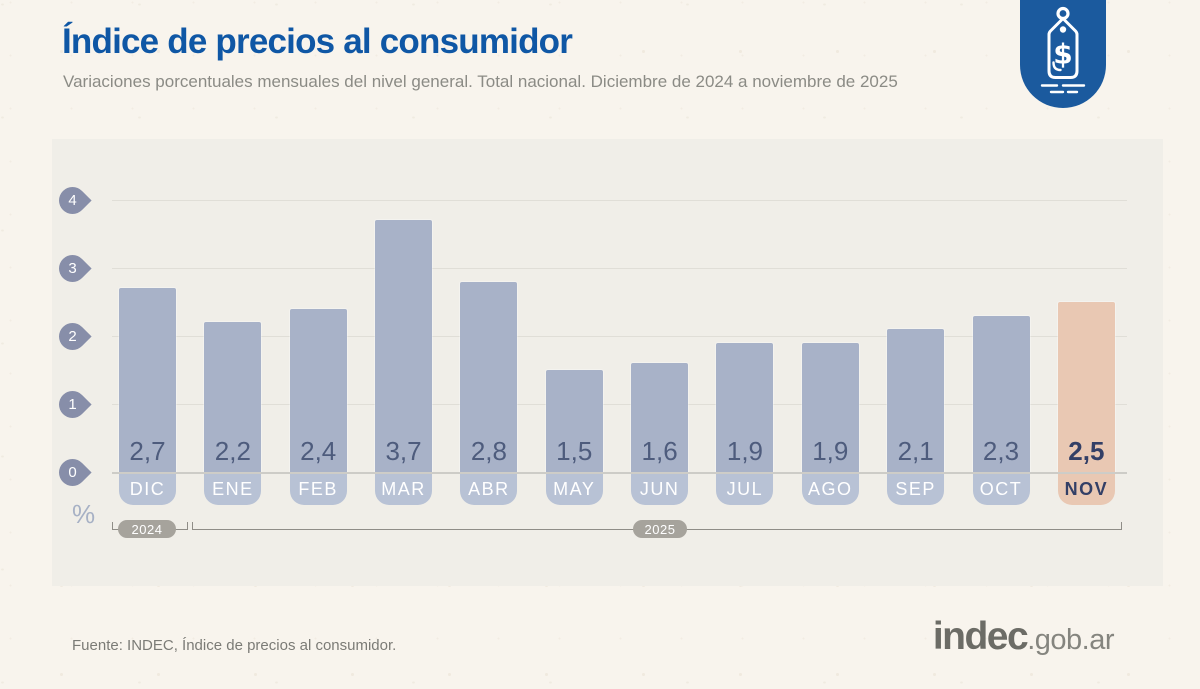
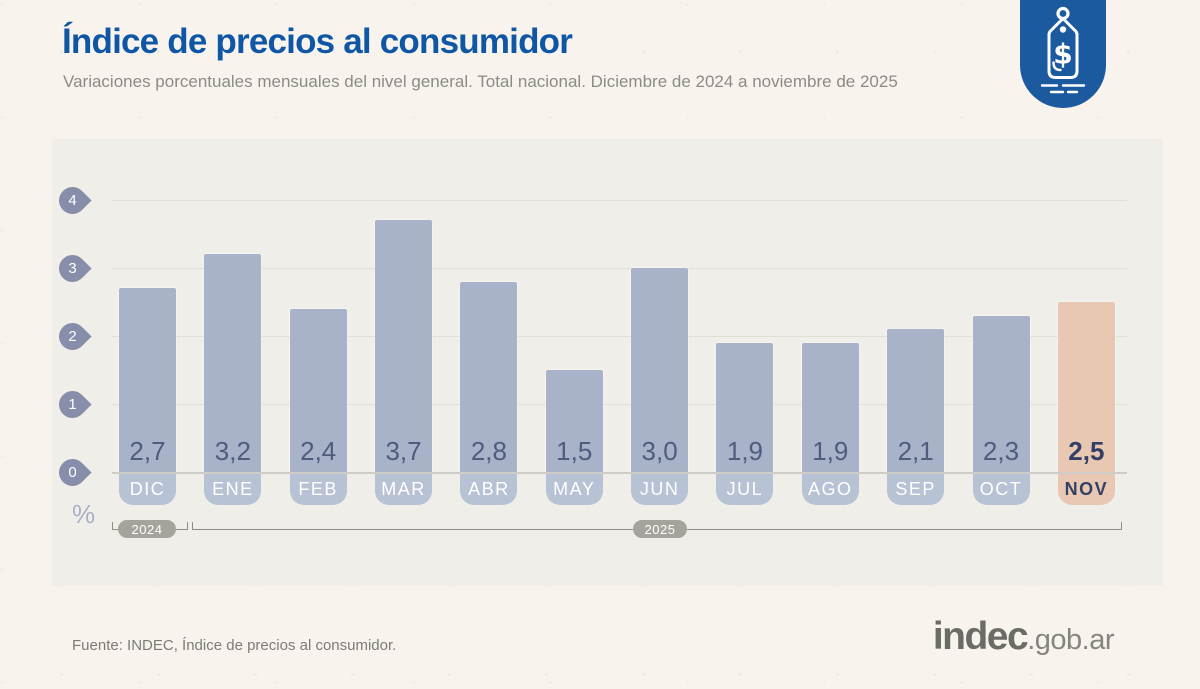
ENE: 2,2 -> 3,2
JUN: 1,6 -> 3,0
